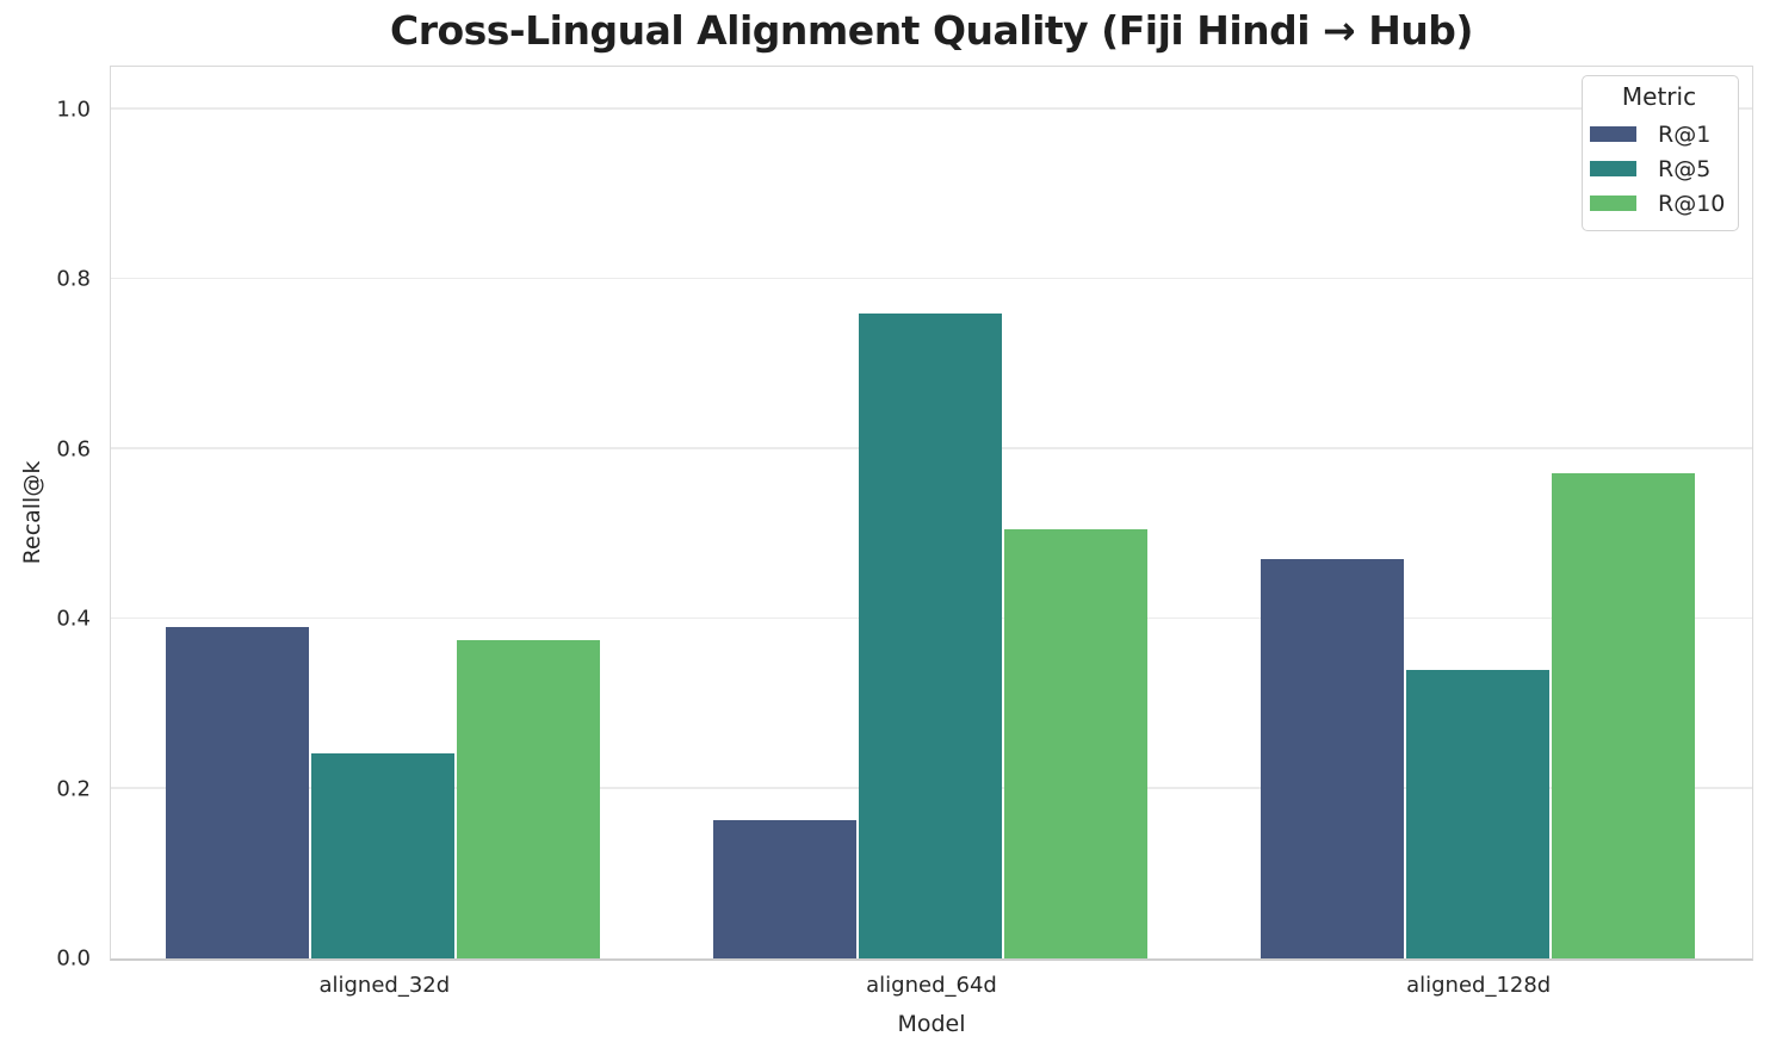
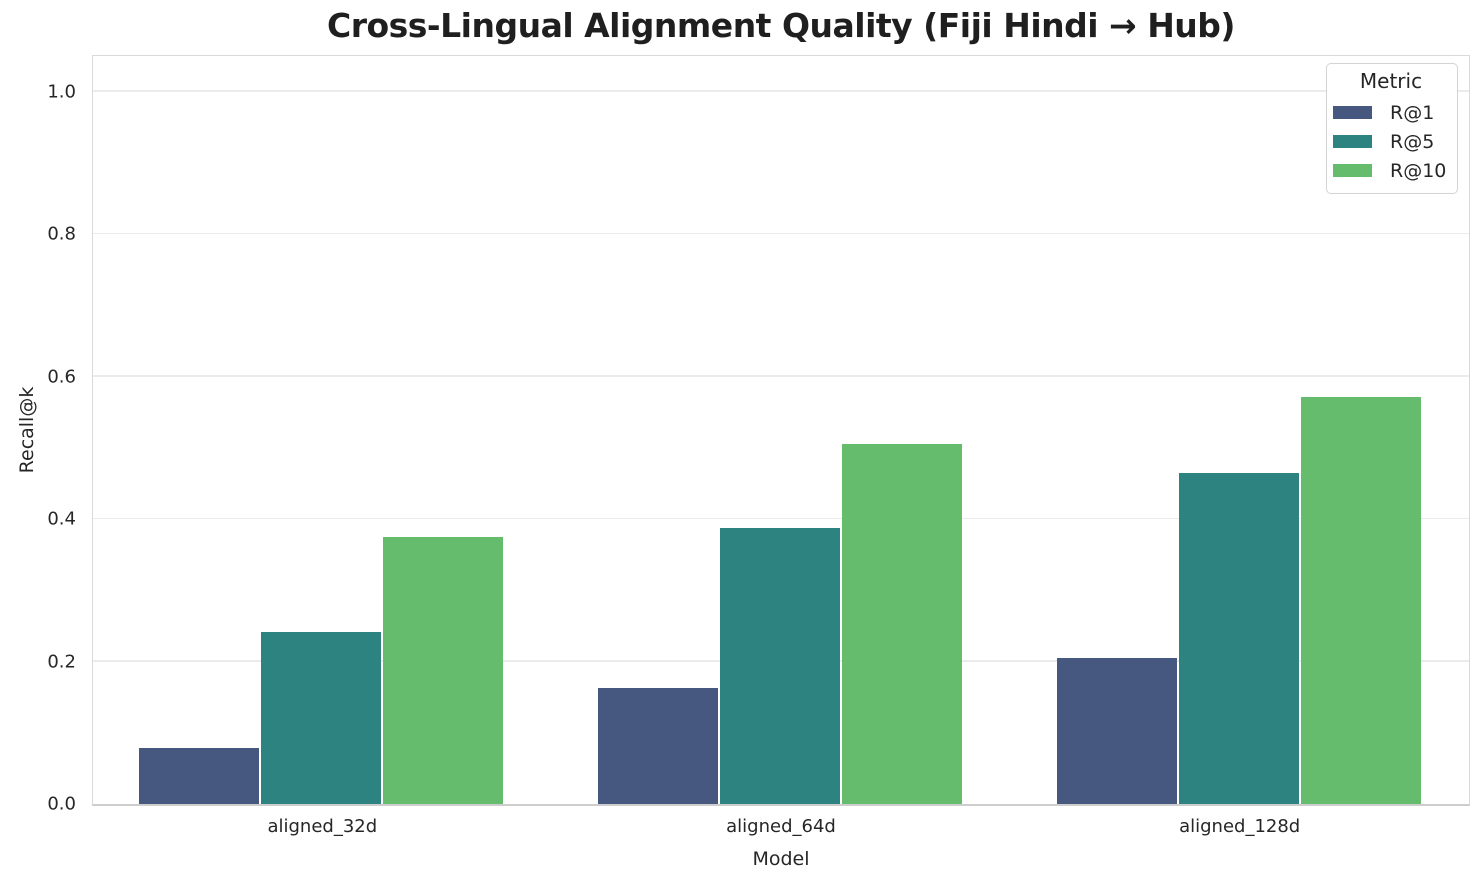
R@1/aligned_32d: 0.39 -> 0.08
R@5/aligned_64d: 0.76 -> 0.39
R@1/aligned_128d: 0.47 -> 0.20
R@5/aligned_128d: 0.34 -> 0.47
